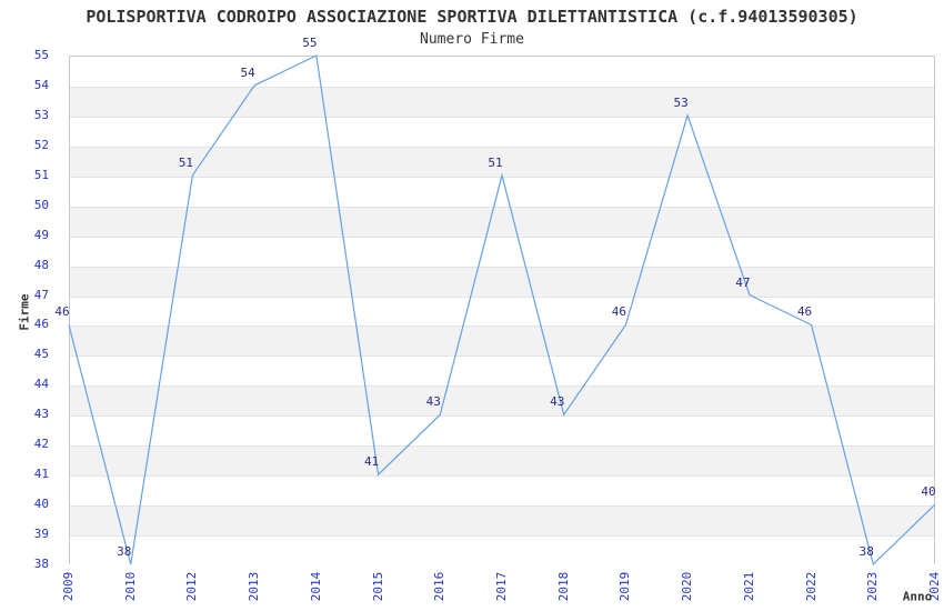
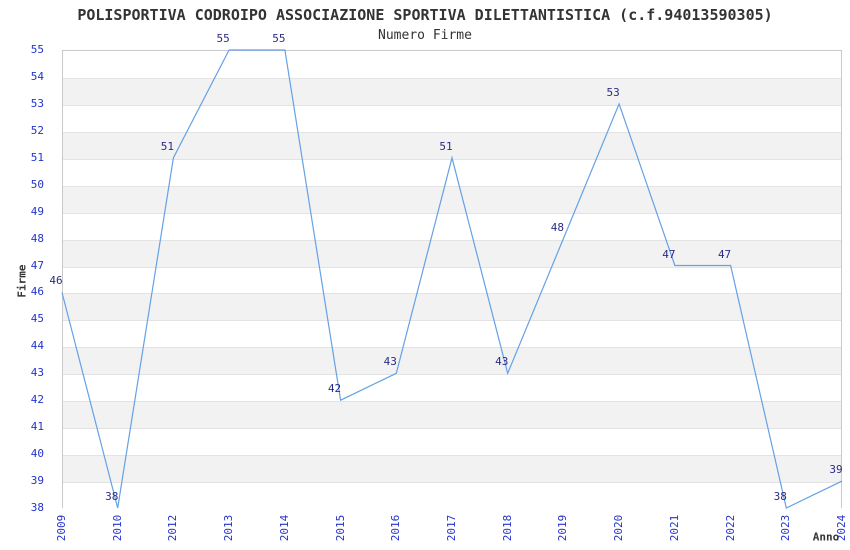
2013: 54 -> 55
2015: 41 -> 42
2019: 46 -> 48
2022: 46 -> 47
2024: 40 -> 39
